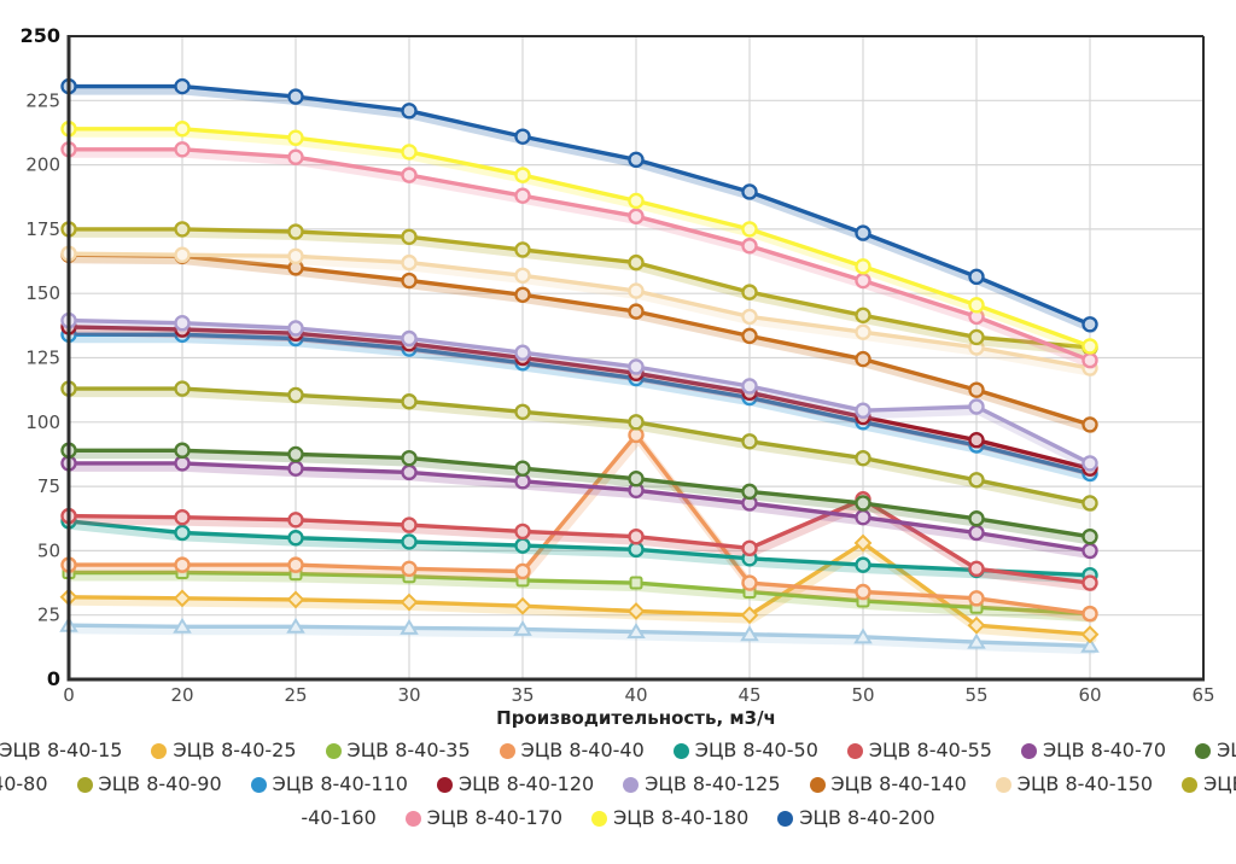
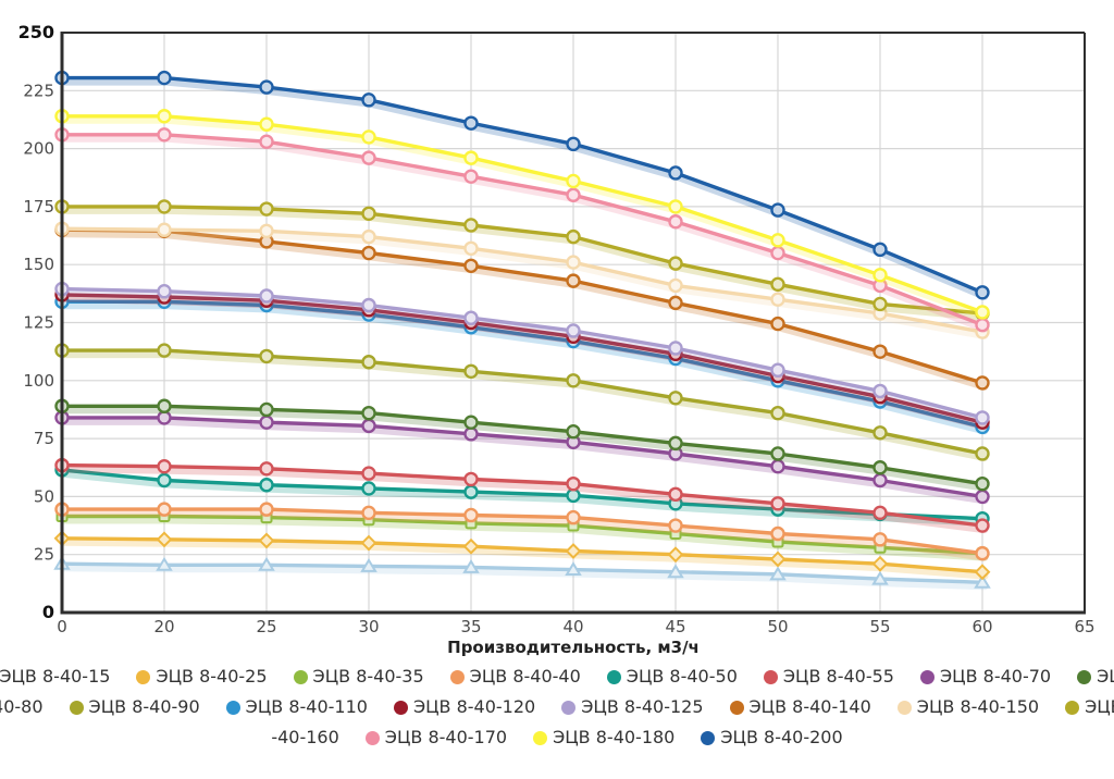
ЭЦВ 8-40-40/40: 95 -> 41
ЭЦВ 8-40-25/50: 53 -> 23
ЭЦВ 8-40-55/50: 70 -> 47
ЭЦВ 8-40-125/55: 106 -> 96
